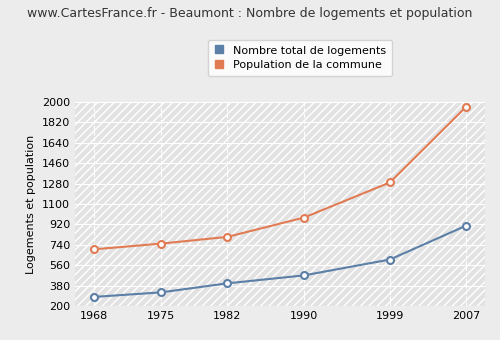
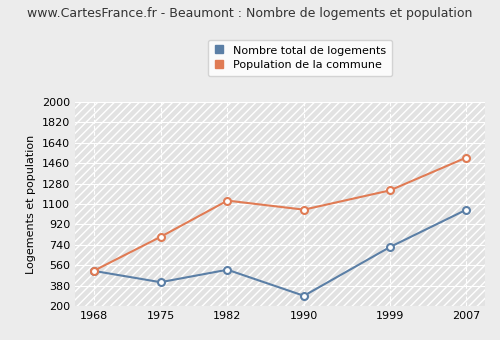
Nombre total de logements/1968: 280 -> 510
Population de la commune/1968: 700 -> 510
Nombre total de logements/1975: 320 -> 410
Population de la commune/1975: 750 -> 810
Nombre total de logements/1982: 400 -> 520
Population de la commune/1982: 810 -> 1130
Nombre total de logements/1990: 470 -> 290
Population de la commune/1990: 980 -> 1050
Nombre total de logements/1999: 610 -> 720
Population de la commune/1999: 1290 -> 1220
Nombre total de logements/2007: 910 -> 1050
Population de la commune/2007: 1960 -> 1510
